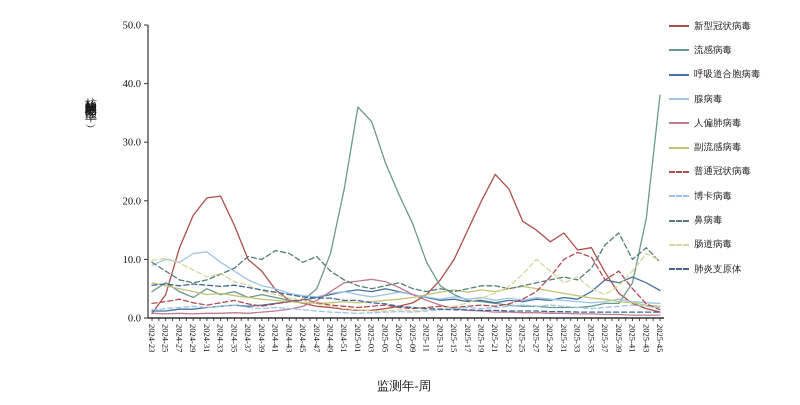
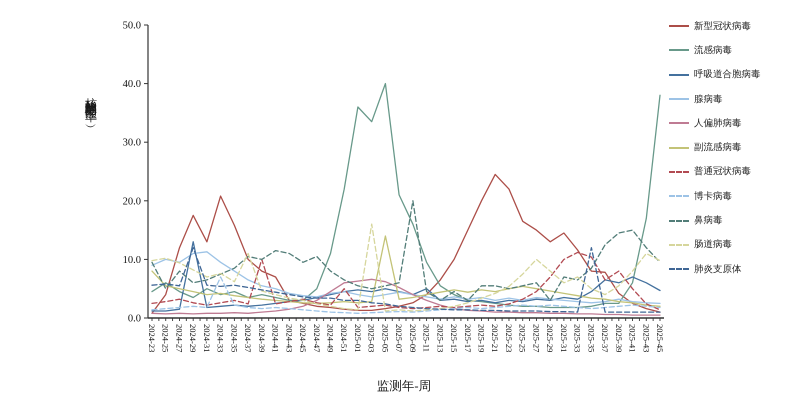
副流感病毒/2024-23: 6 -> 8
鼻病毒/2024-25: 8 -> 5
鼻病毒/2024-27: 6 -> 8
呼吸道合胞病毒/2024-29: 2 -> 13
肺炎支原体/2024-29: 6 -> 12
新型冠状病毒/2024-31: 20 -> 13
博卡病毒/2024-33: 2 -> 7
肠道病毒/2024-37: 6 -> 11
普通冠状病毒/2024-39: 2 -> 10
新型冠状病毒/2024-41: 5 -> 7
普通冠状病毒/2024-51: 2 -> 5
肠道病毒/2025-03: 1 -> 16
流感病毒/2025-05: 26 -> 40
副流感病毒/2025-05: 3 -> 14
鼻病毒/2025-09: 5 -> 20
呼吸道合胞病毒/2025-11: 4 -> 5
鼻病毒/2025-13: 5 -> 3
鼻病毒/2025-17: 5 -> 3
鼻病毒/2025-29: 6 -> 3
新型冠状病毒/2025-35: 12 -> 8
肺炎支原体/2025-35: 1 -> 12
鼻病毒/2025-41: 10 -> 15
